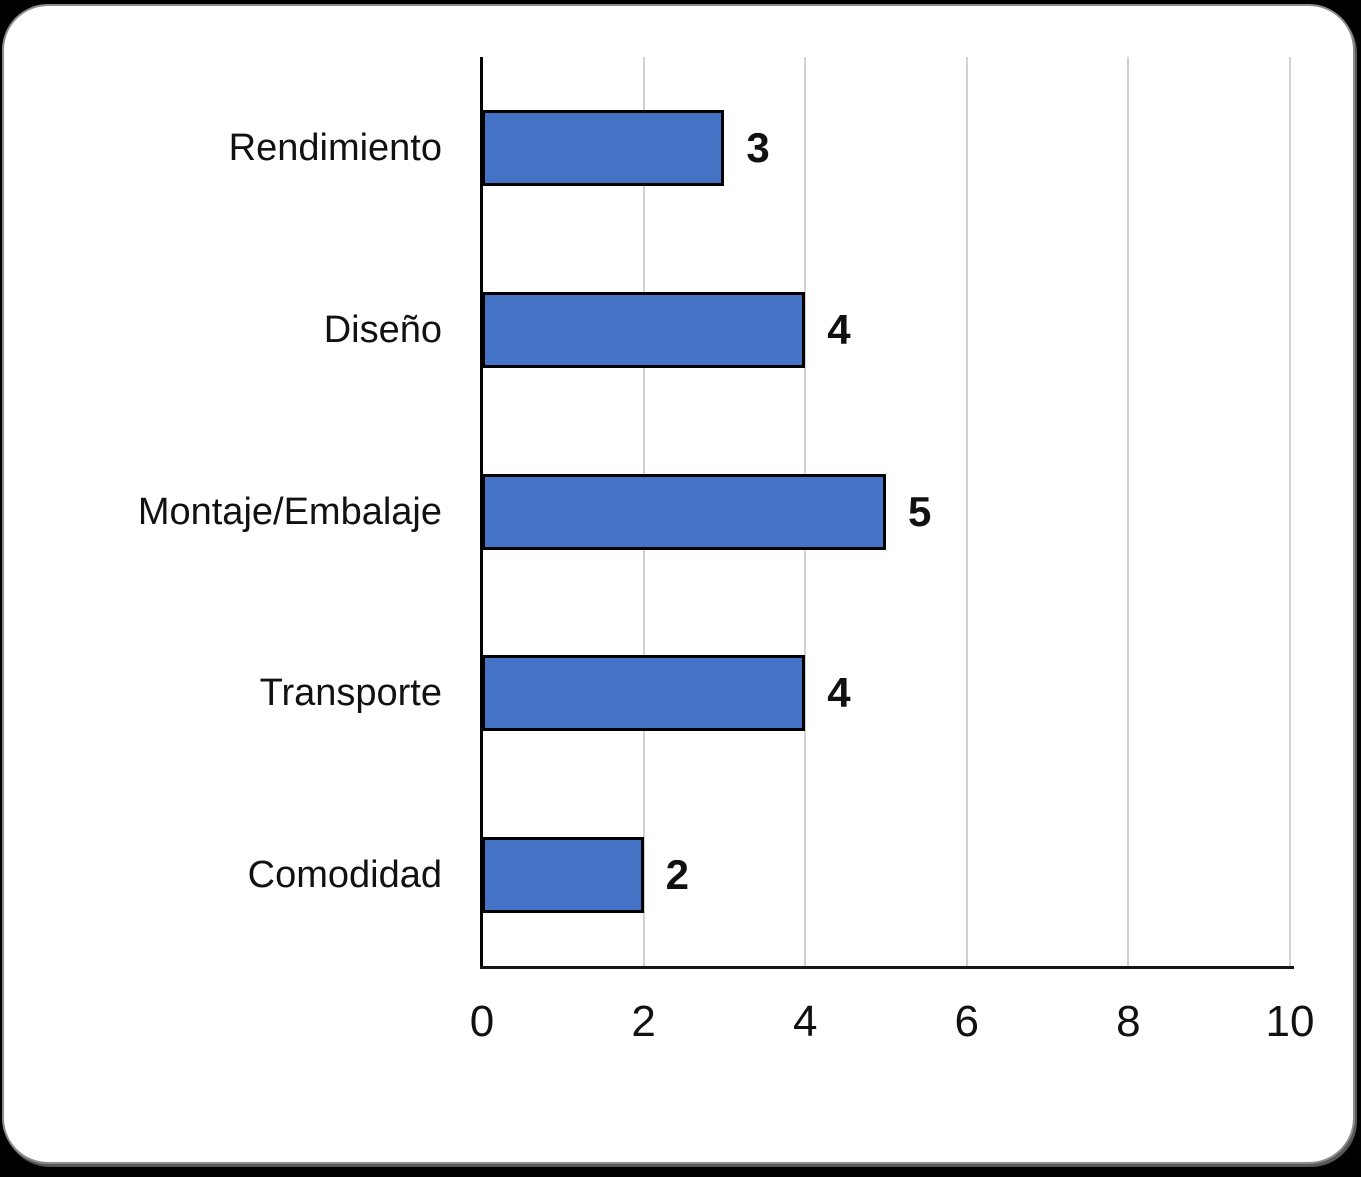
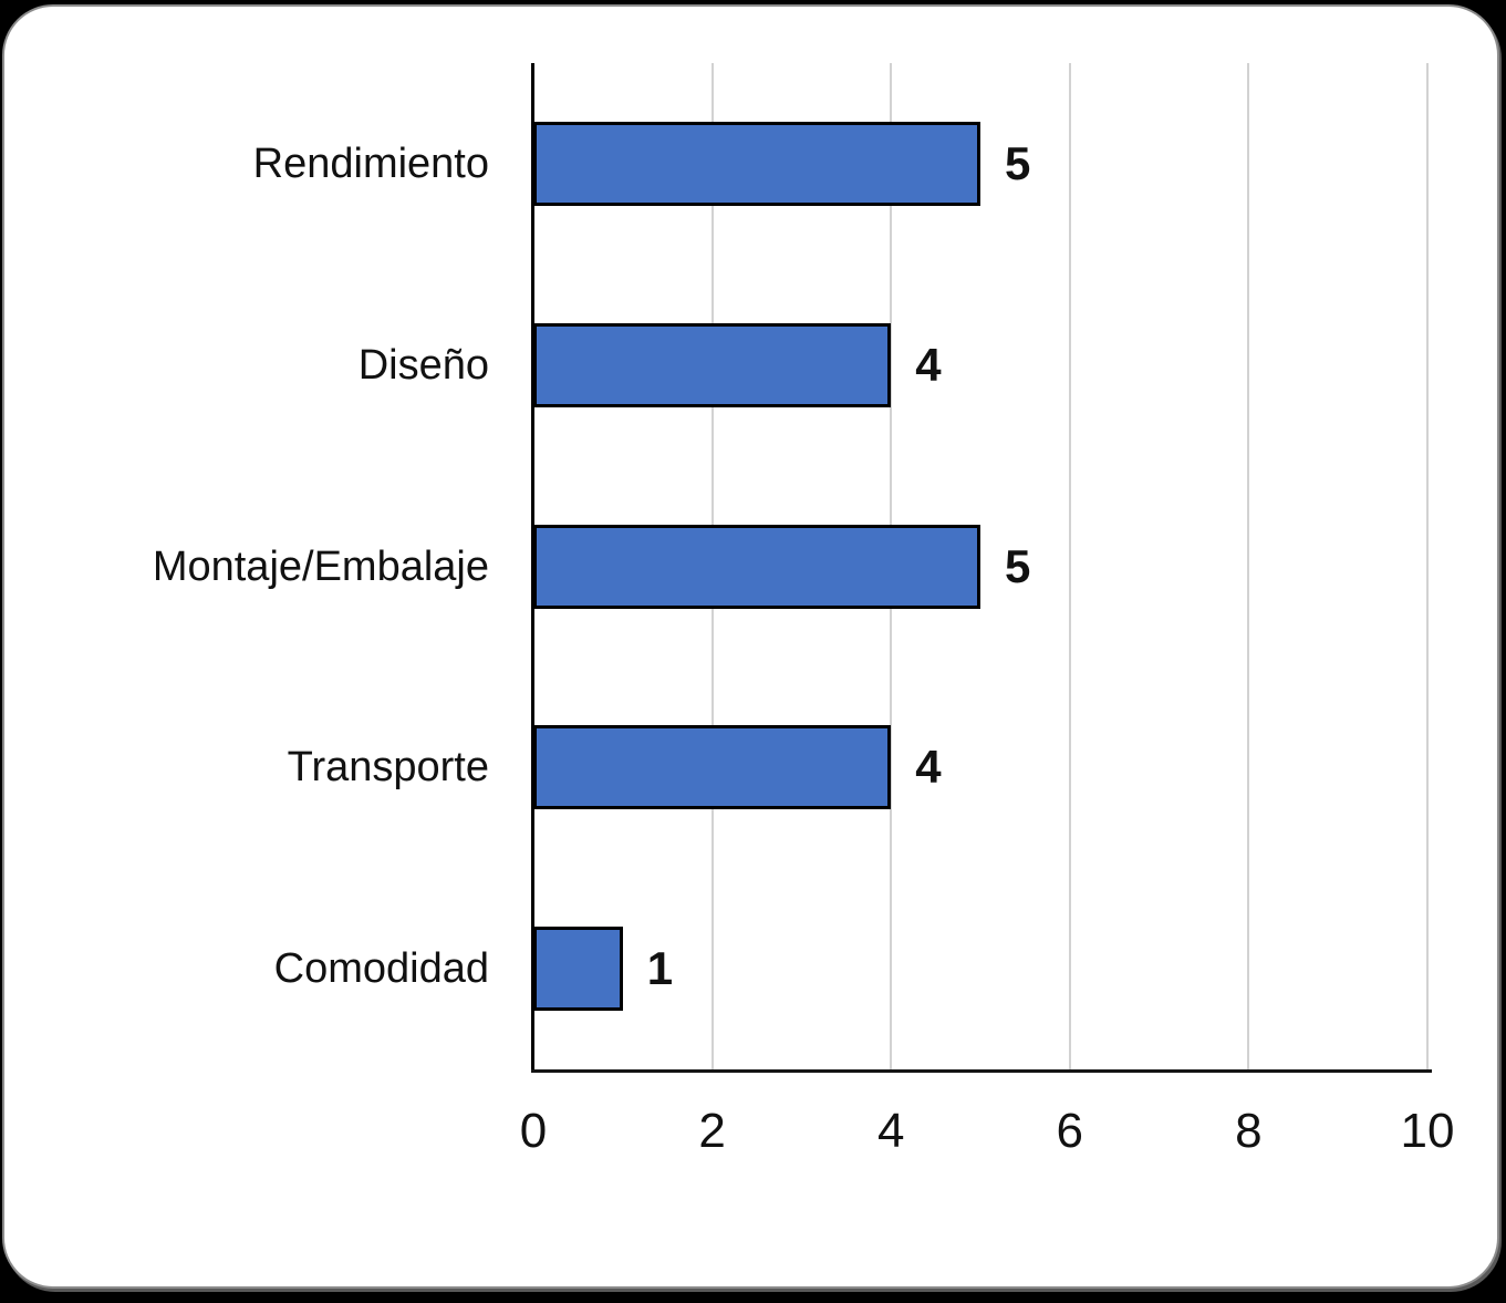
Rendimiento: 3 -> 5
Comodidad: 2 -> 1
